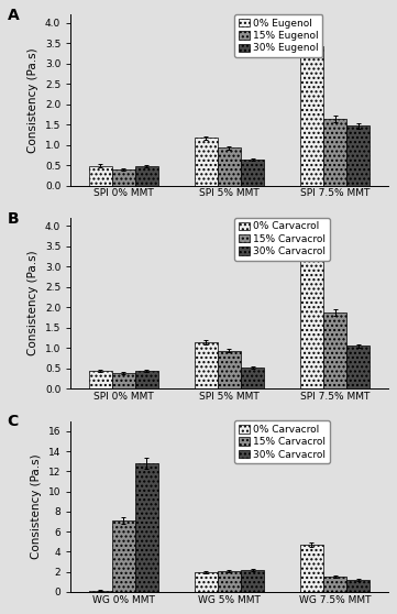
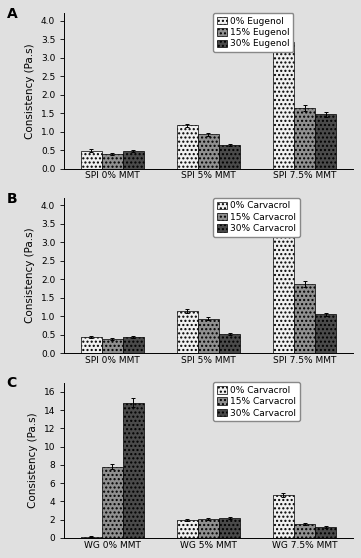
15% Carvacrol/WG 0% MMT: 7.1 -> 7.8
30% Carvacrol/WG 0% MMT: 12.8 -> 14.8
